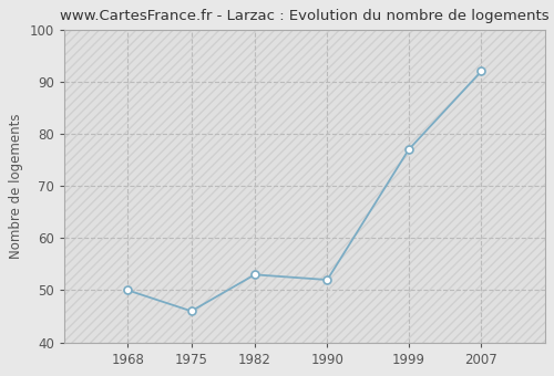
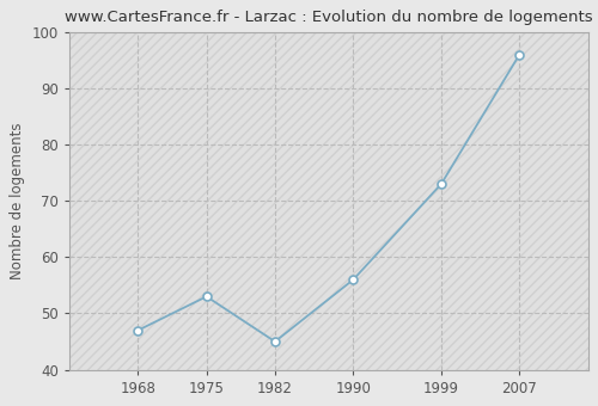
1968: 50 -> 47
1975: 46 -> 53
1982: 53 -> 45
1990: 52 -> 56
1999: 77 -> 73
2007: 92 -> 96
